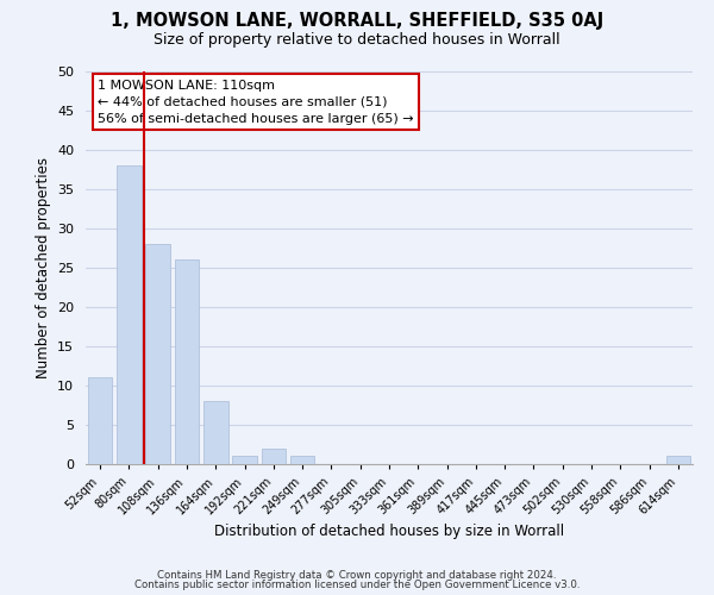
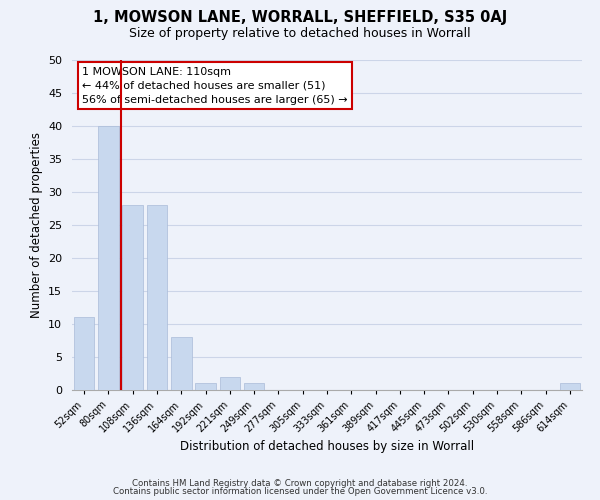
80sqm: 38 -> 40
136sqm: 26 -> 28
